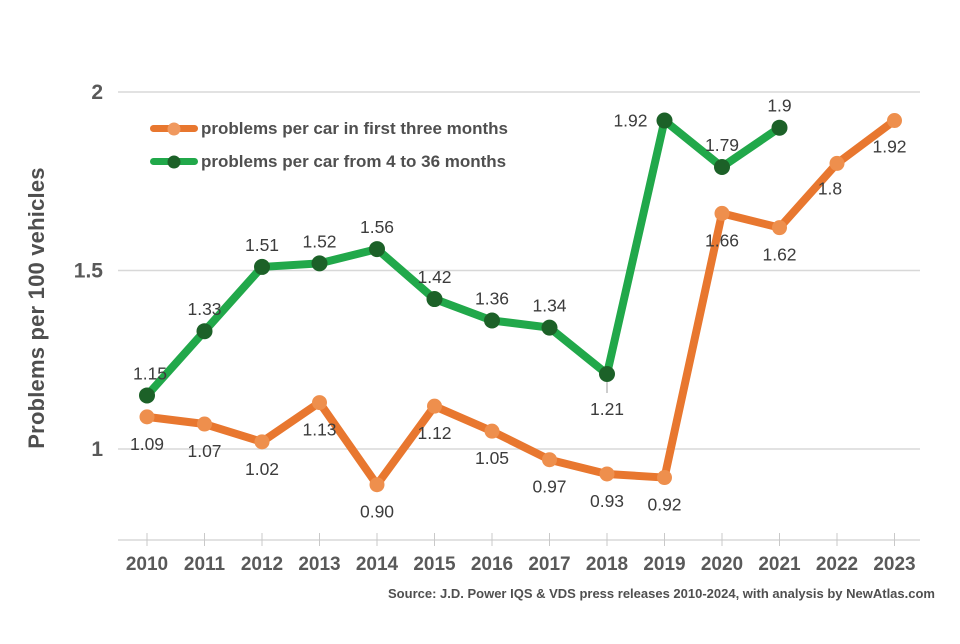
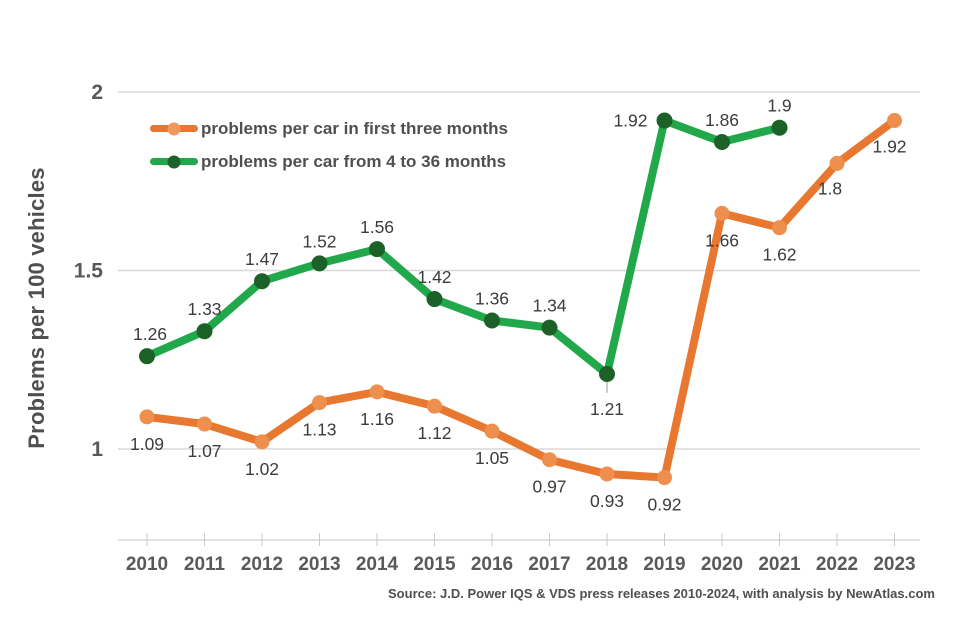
problems per car from 4 to 36 months/2010: 1.15 -> 1.26
problems per car from 4 to 36 months/2012: 1.51 -> 1.47
problems per car in first three months/2014: 0.90 -> 1.16
problems per car from 4 to 36 months/2020: 1.79 -> 1.86
